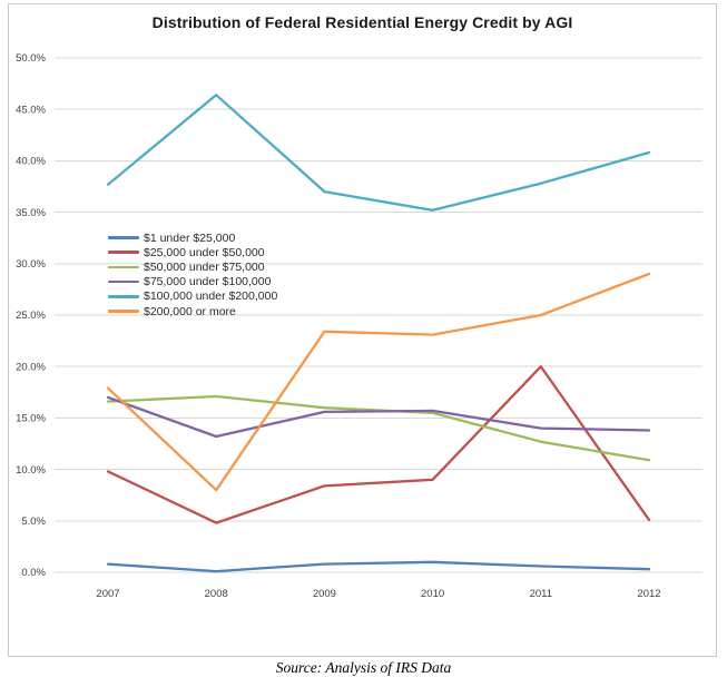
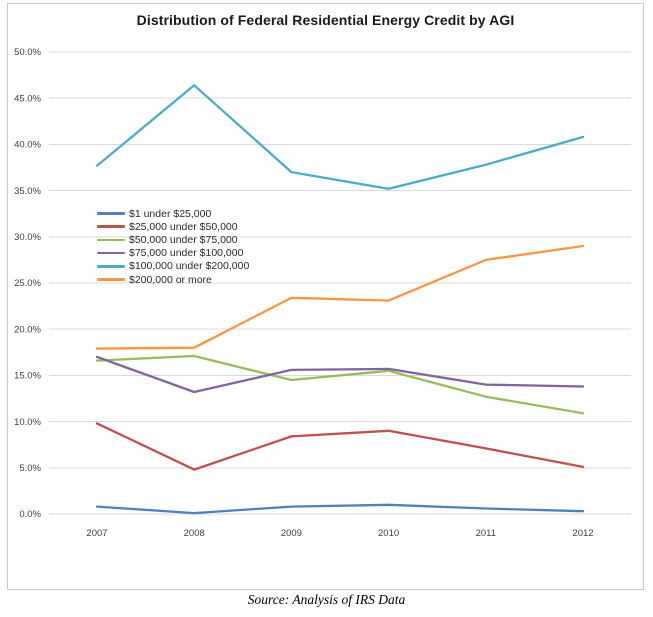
$200,000 or more/2008: 8% -> 18%
$50,000 under $75,000/2009: 16% -> 14%
$25,000 under $50,000/2011: 20% -> 7%
$200,000 or more/2011: 25% -> 28%
